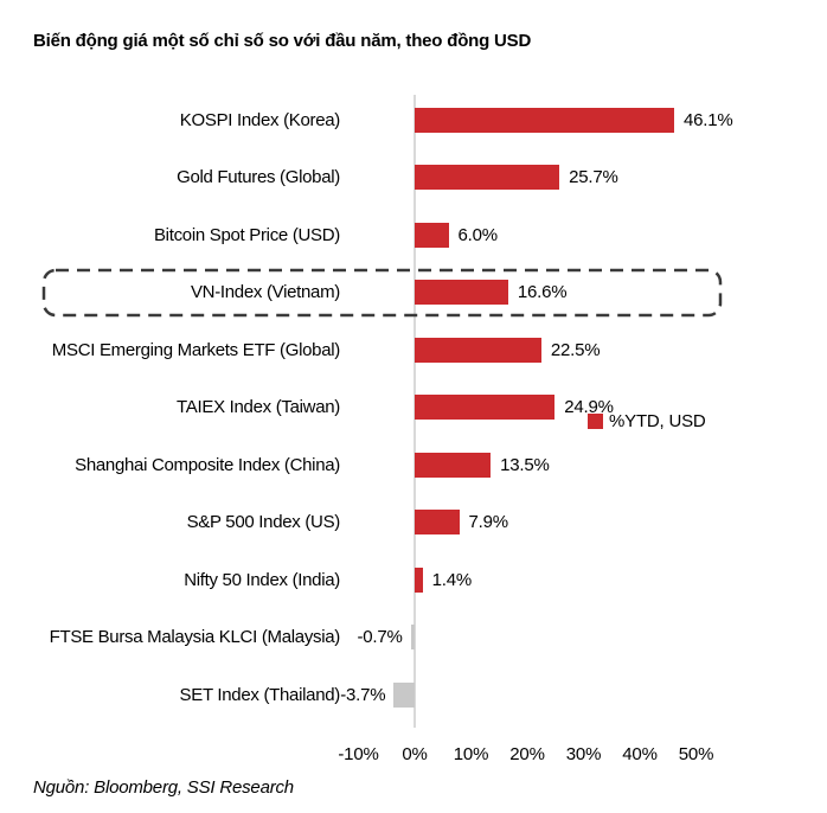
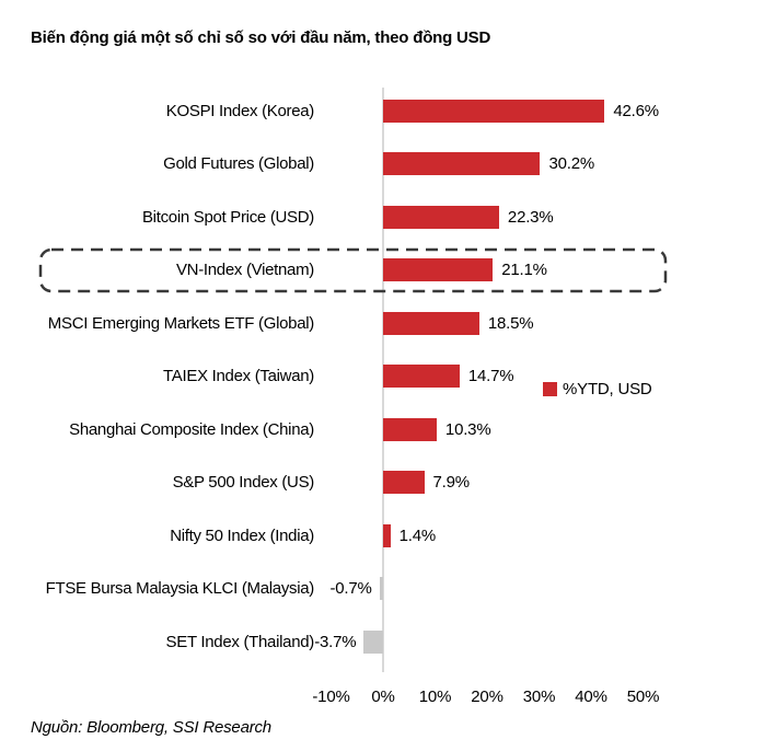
KOSPI Index (Korea): 46.1% -> 42.6%
Gold Futures (Global): 25.7% -> 30.2%
Bitcoin Spot Price (USD): 6.0% -> 22.3%
VN-Index (Vietnam): 16.6% -> 21.1%
MSCI Emerging Markets ETF (Global): 22.5% -> 18.5%
TAIEX Index (Taiwan): 24.9% -> 14.7%
Shanghai Composite Index (China): 13.5% -> 10.3%
